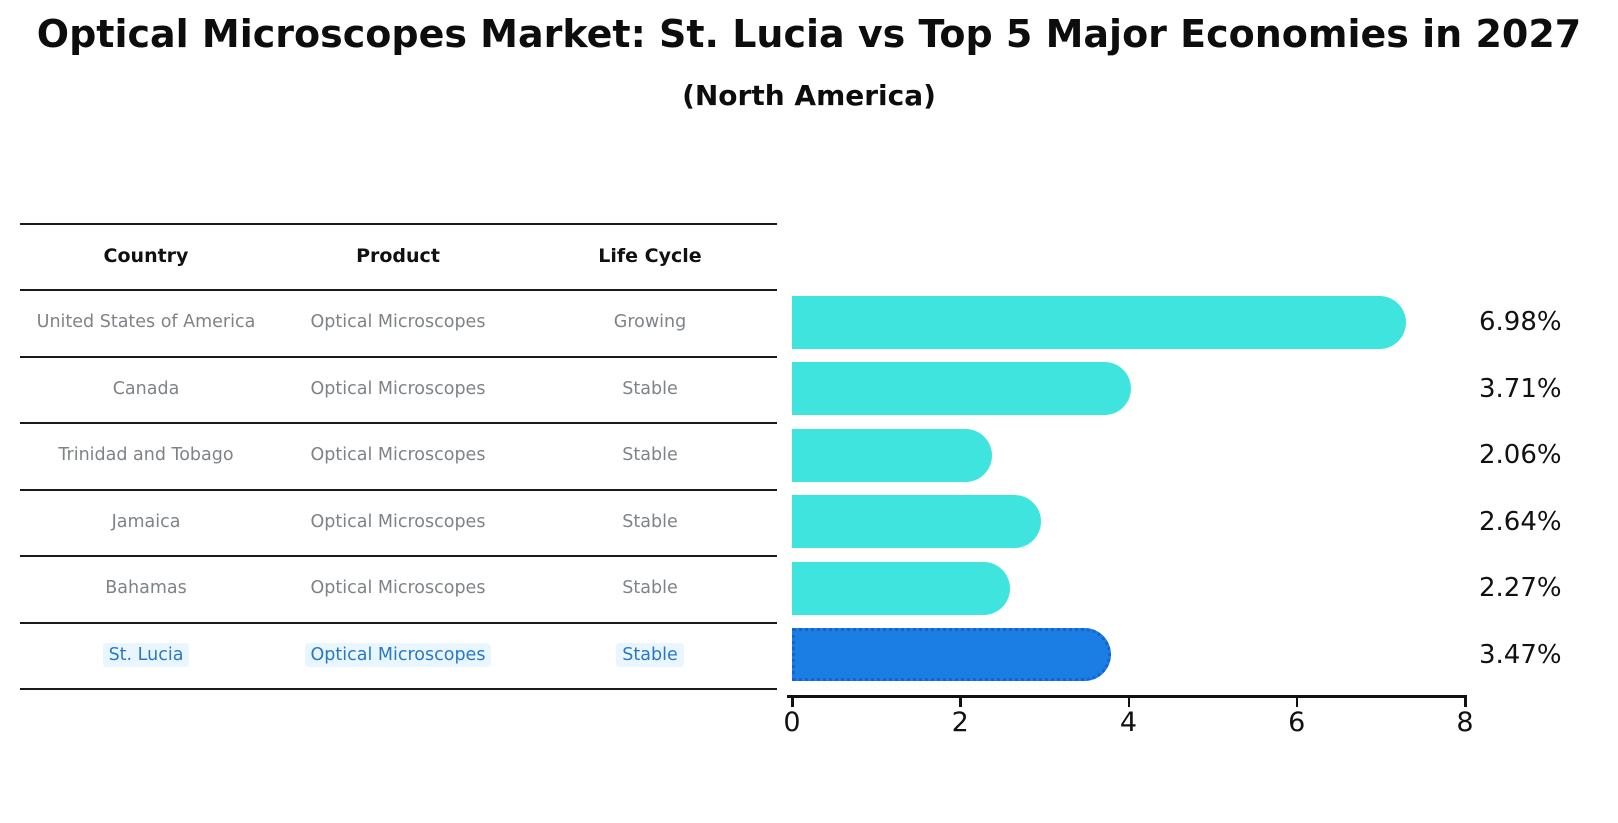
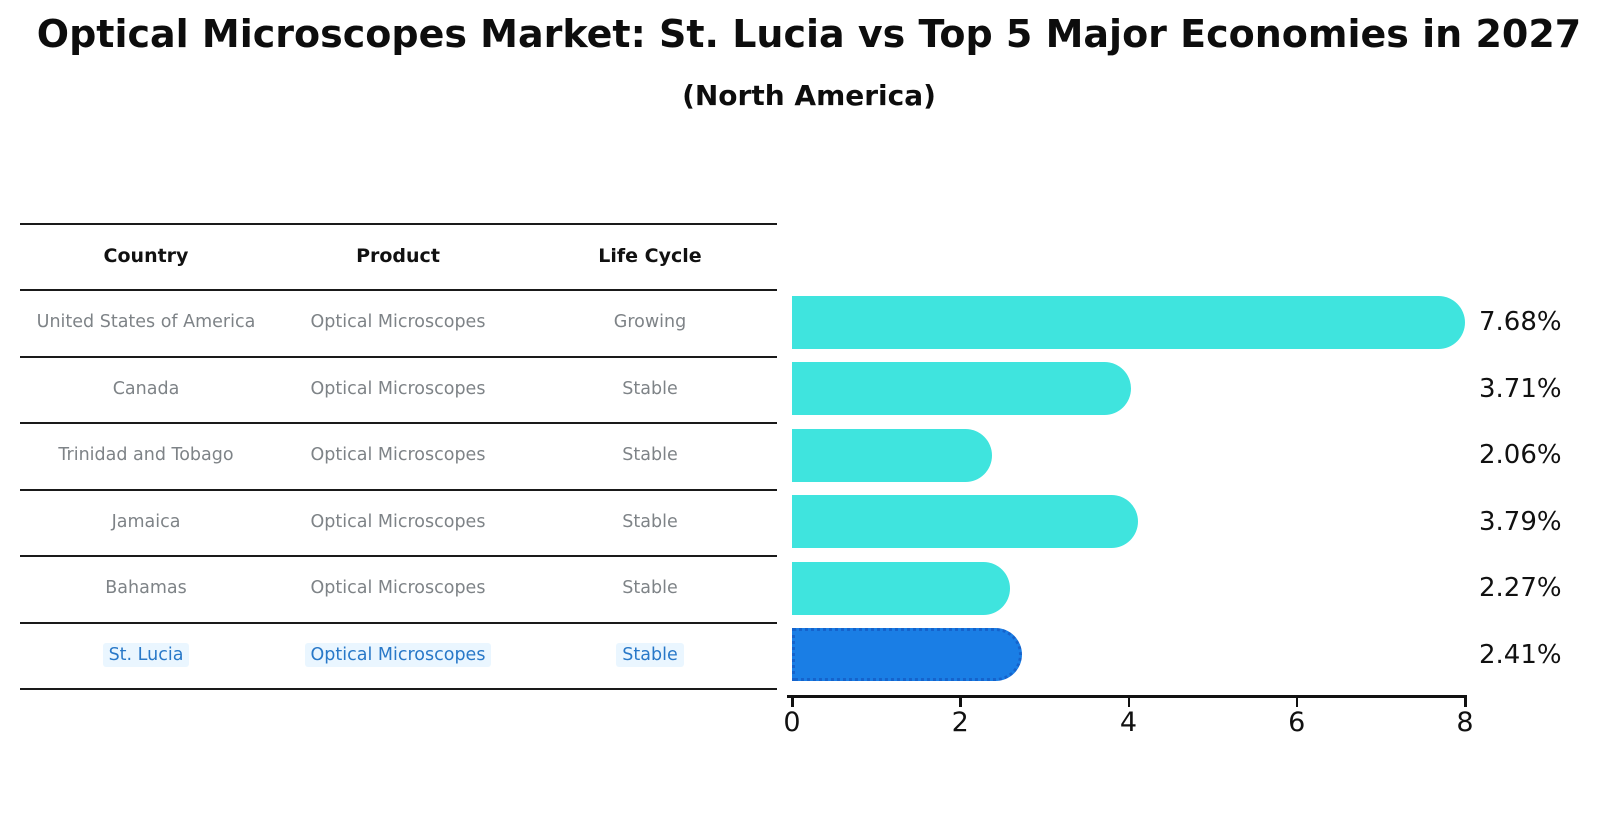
United States of America: 6.98% -> 7.68%
Jamaica: 2.64% -> 3.79%
St. Lucia: 3.47% -> 2.41%
